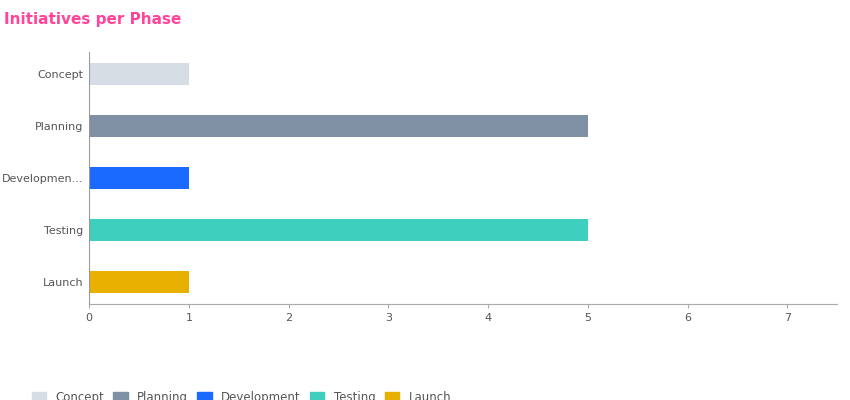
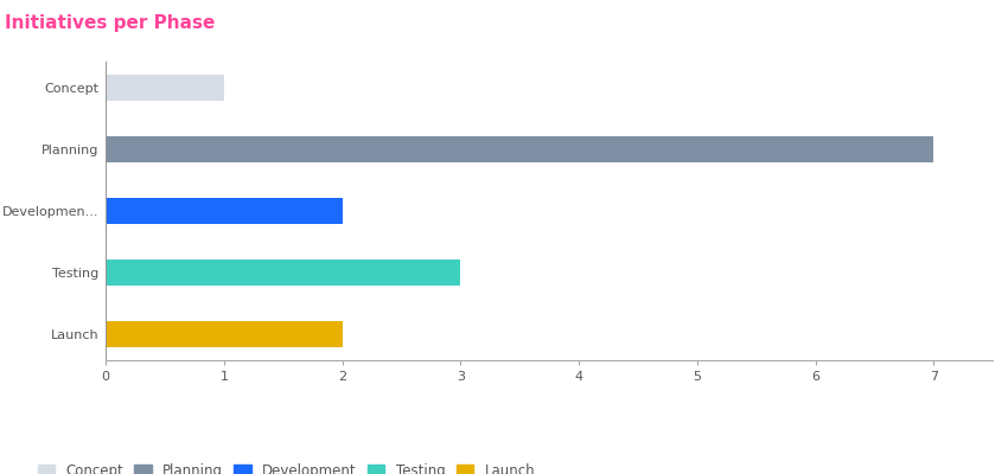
Planning: 5 -> 7
Developmen...: 1 -> 2
Testing: 5 -> 3
Launch: 1 -> 2
